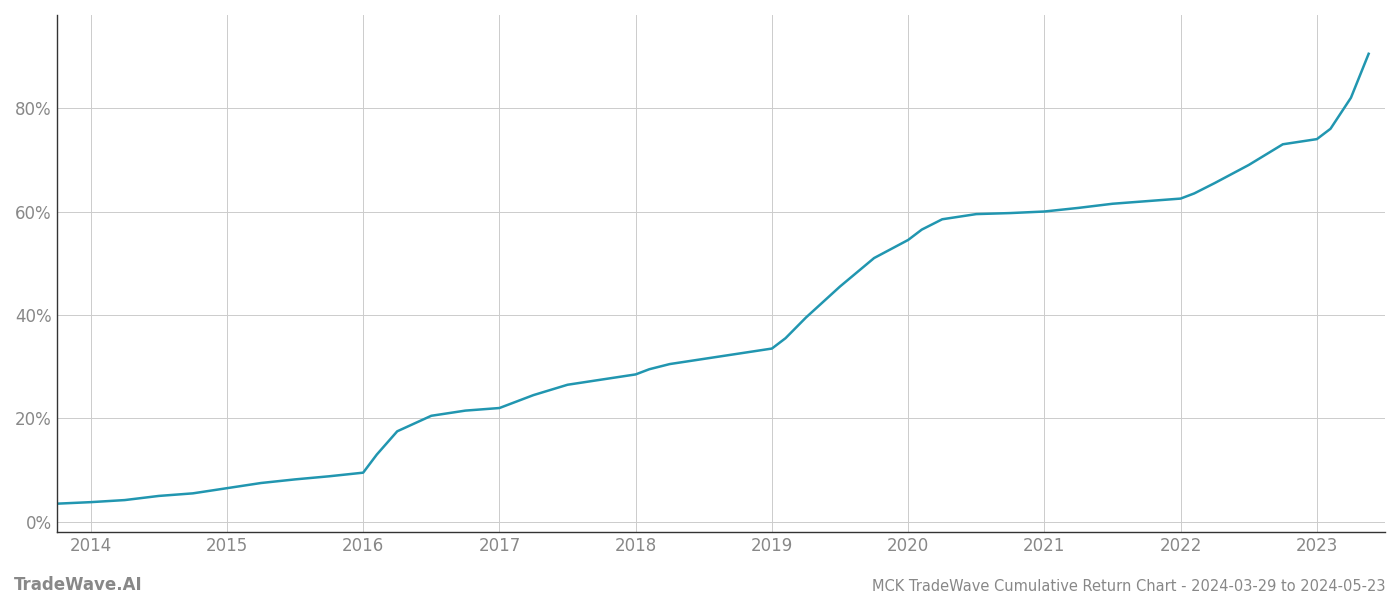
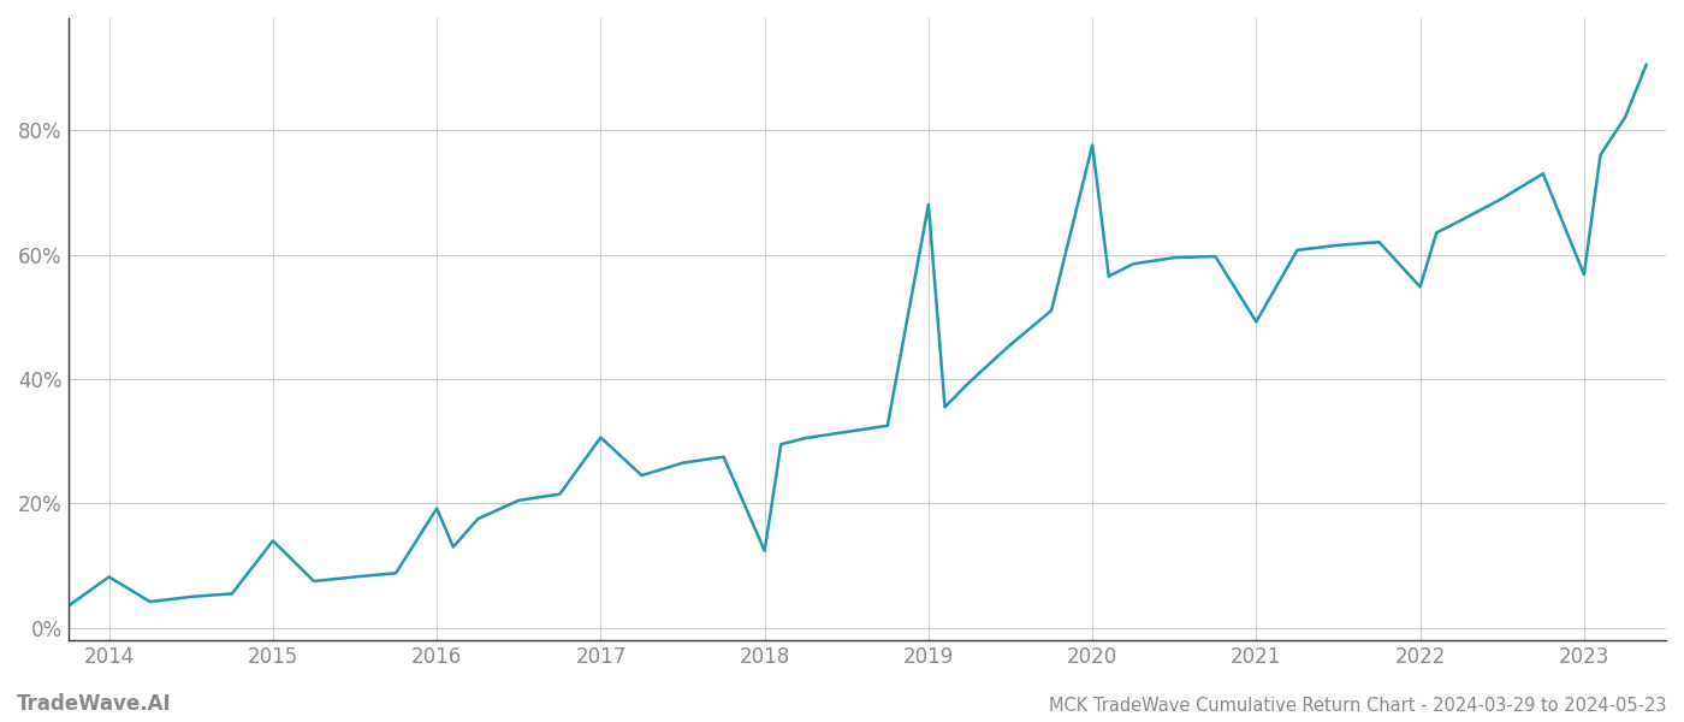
2014: 3.8% -> 8.2%
2015: 6.5% -> 14.0%
2016: 9.5% -> 19.2%
2017: 22.0% -> 30.6%
2018: 28.5% -> 12.4%
2019: 33.5% -> 68.0%
2020: 54.5% -> 77.6%
2021: 60.0% -> 49.2%
2022: 62.5% -> 54.8%
2023: 74.0% -> 56.8%
